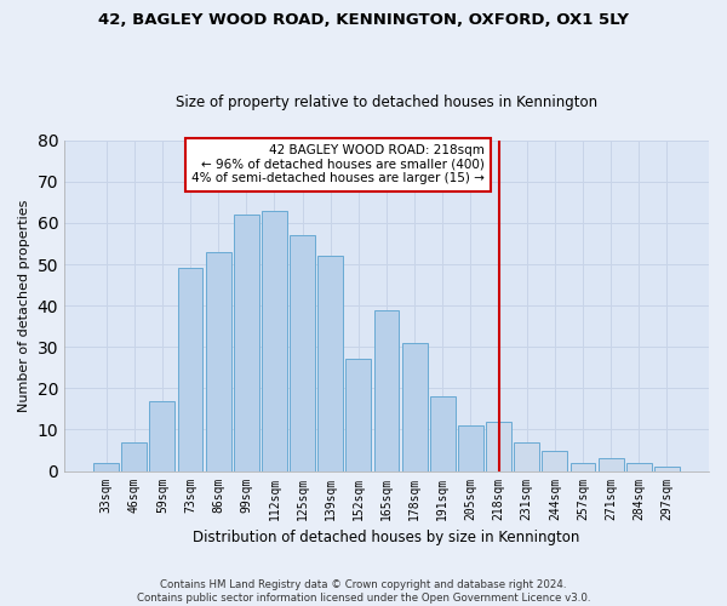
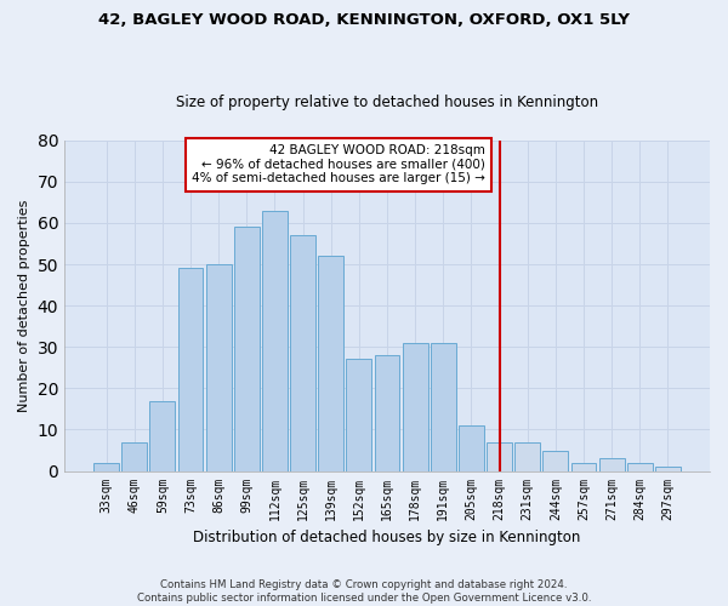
86sqm: 53 -> 50
99sqm: 62 -> 59
165sqm: 39 -> 28
191sqm: 18 -> 31
218sqm: 12 -> 7
